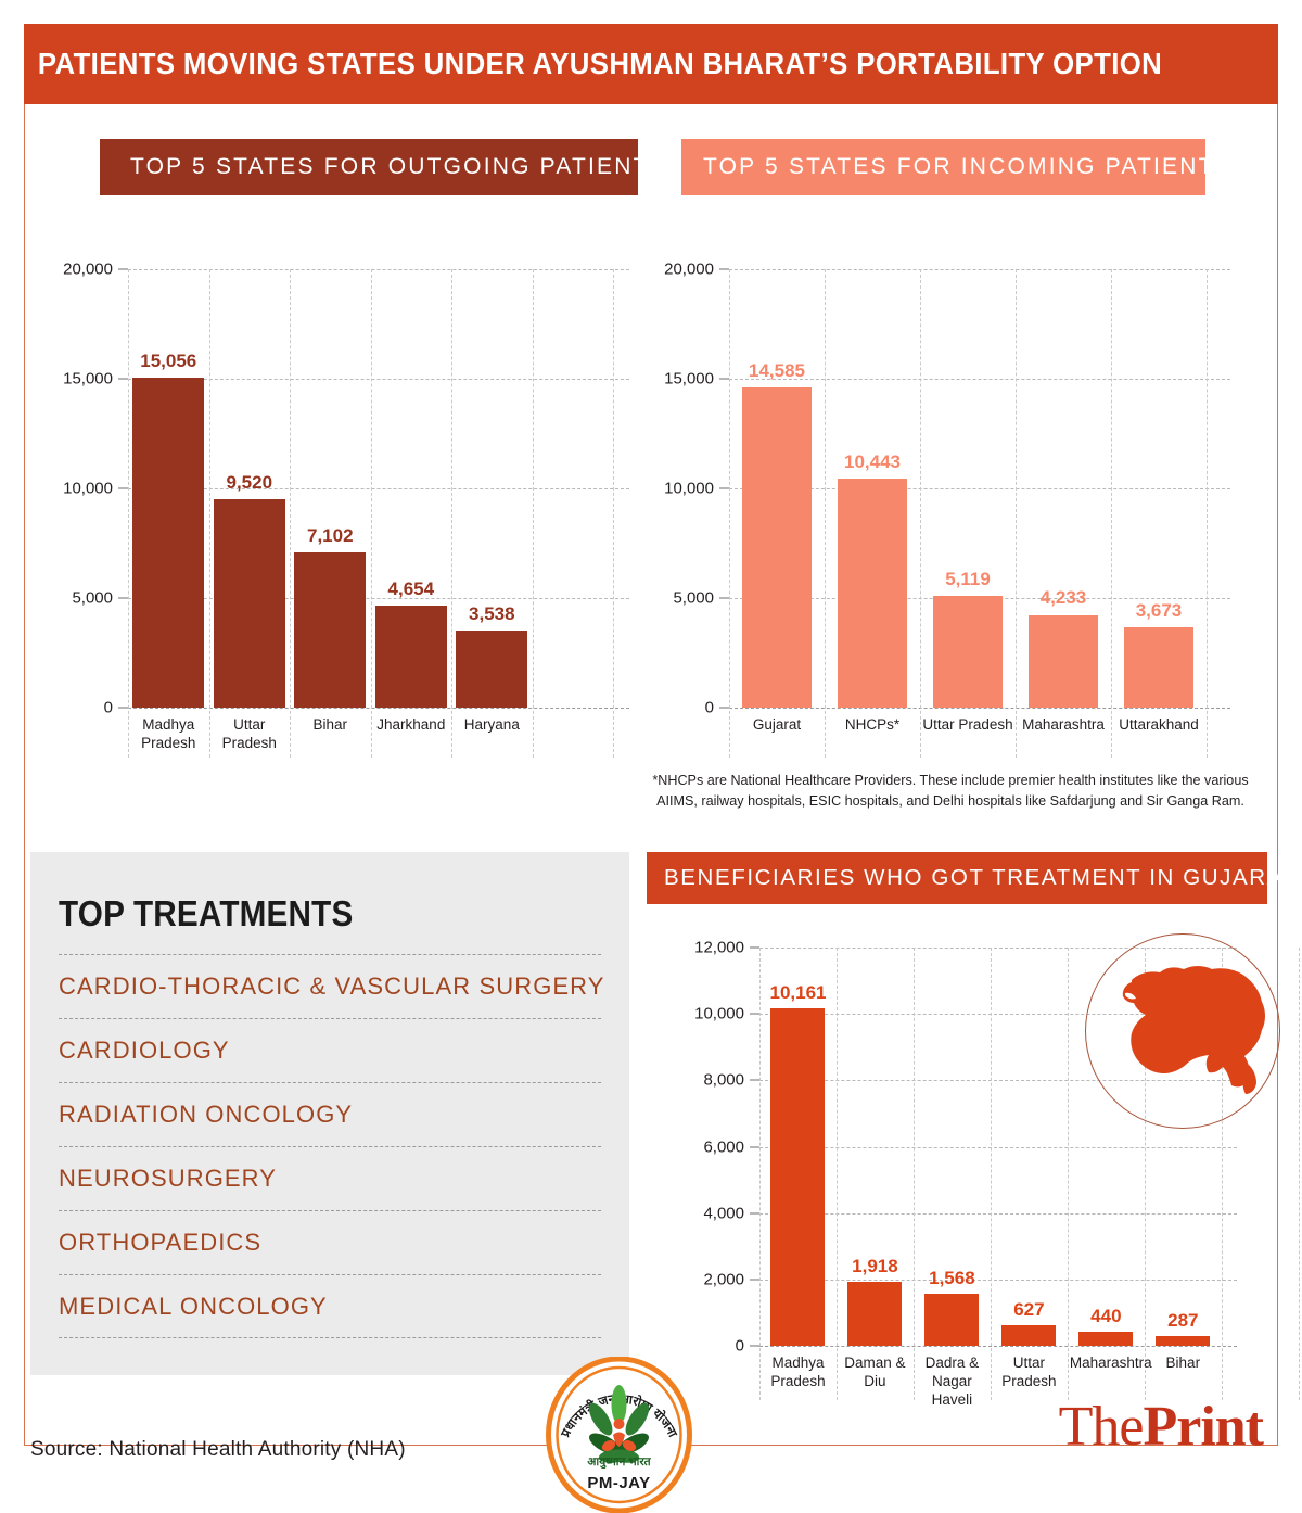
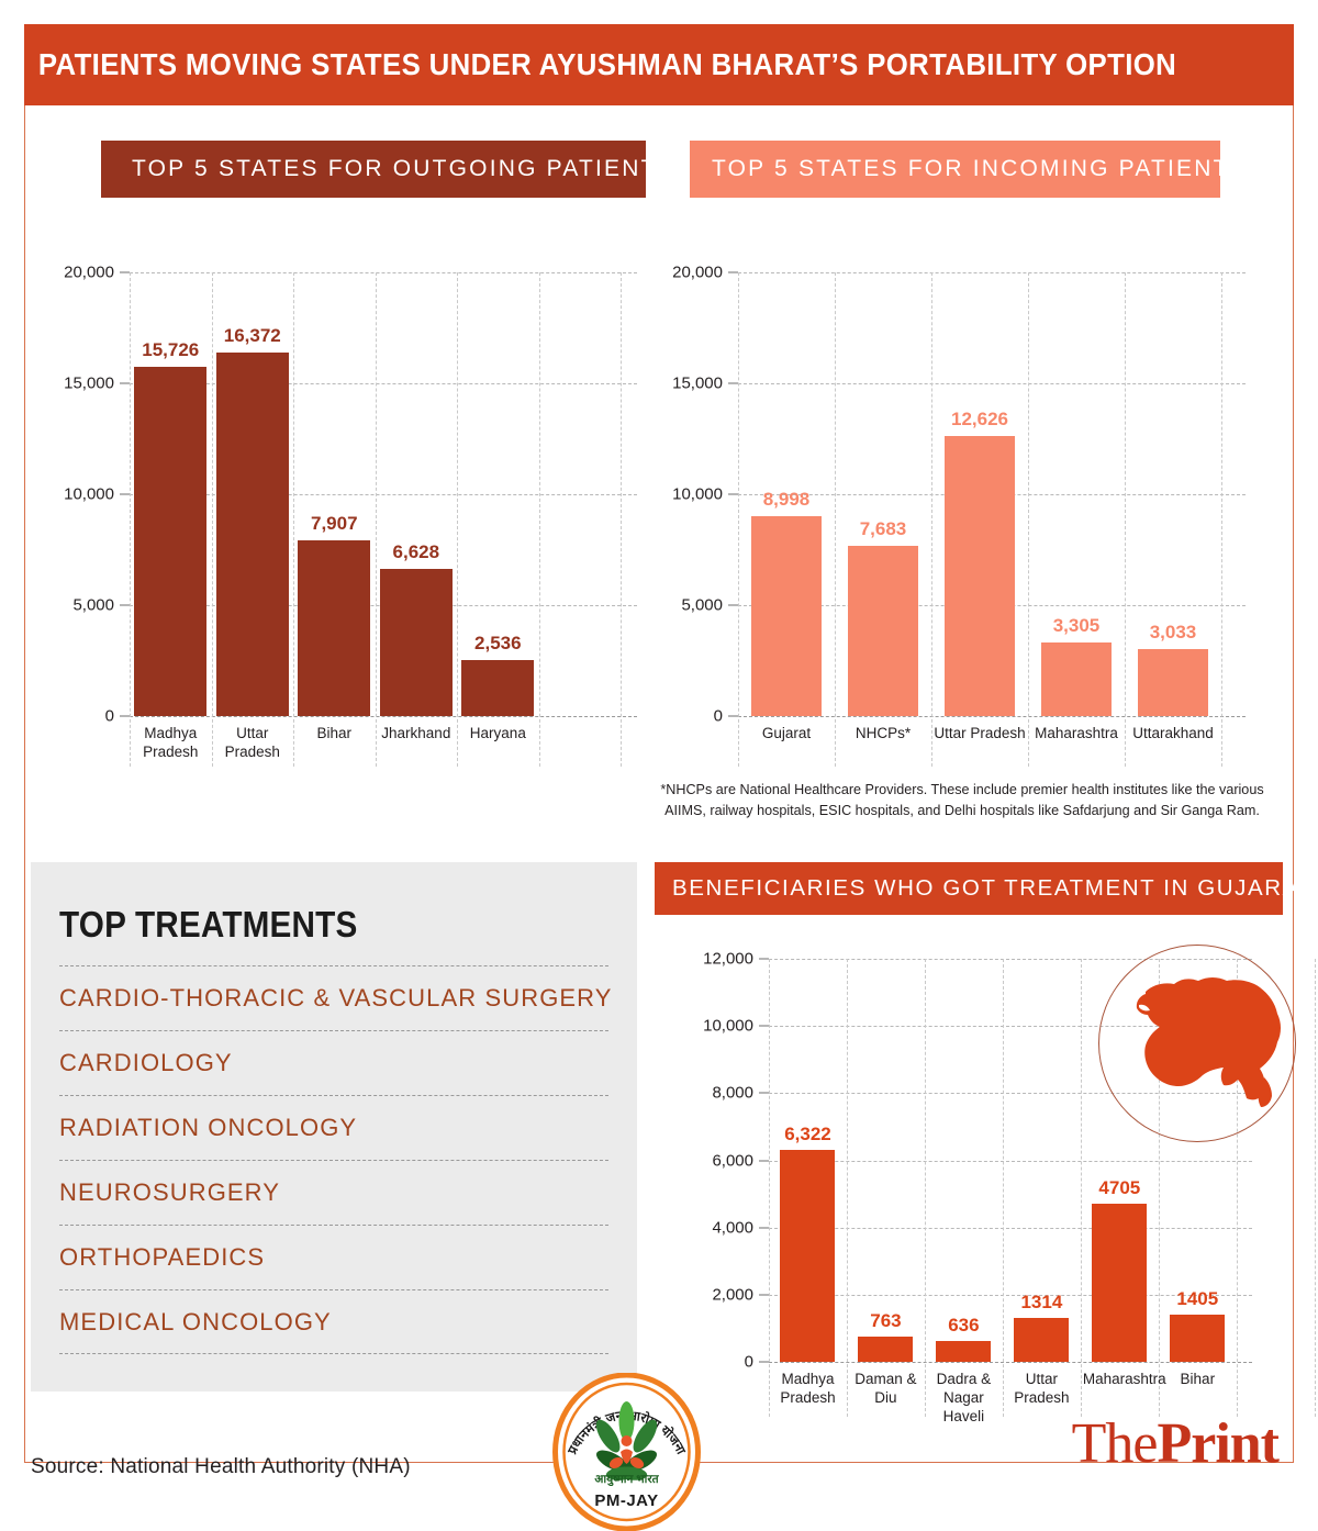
TOP 5 STATES FOR OUTGOING PATIENTS/Madhya Pradesh: 15,056 -> 15,726
TOP 5 STATES FOR OUTGOING PATIENTS/Uttar Pradesh: 9,520 -> 16,372
TOP 5 STATES FOR OUTGOING PATIENTS/Bihar: 7,102 -> 7,907
TOP 5 STATES FOR OUTGOING PATIENTS/Jharkhand: 4,654 -> 6,628
TOP 5 STATES FOR OUTGOING PATIENTS/Haryana: 3,538 -> 2,536
TOP 5 STATES FOR INCOMING PATIENTS/Gujarat: 14,585 -> 8,998
TOP 5 STATES FOR INCOMING PATIENTS/NHCPs*: 10,443 -> 7,683
TOP 5 STATES FOR INCOMING PATIENTS/Uttar Pradesh: 5,119 -> 12,626
TOP 5 STATES FOR INCOMING PATIENTS/Maharashtra: 4,233 -> 3,305
TOP 5 STATES FOR INCOMING PATIENTS/Uttarakhand: 3,673 -> 3,033
BENEFICIARIES WHO GOT TREATMENT IN GUJARAT/Madhya Pradesh: 10,161 -> 6,322
BENEFICIARIES WHO GOT TREATMENT IN GUJARAT/Daman & Diu: 1,918 -> 763
BENEFICIARIES WHO GOT TREATMENT IN GUJARAT/Dadra & Nagar Haveli: 1,568 -> 636
BENEFICIARIES WHO GOT TREATMENT IN GUJARAT/Uttar Pradesh: 627 -> 1314
BENEFICIARIES WHO GOT TREATMENT IN GUJARAT/Maharashtra: 440 -> 4705
BENEFICIARIES WHO GOT TREATMENT IN GUJARAT/Bihar: 287 -> 1405
